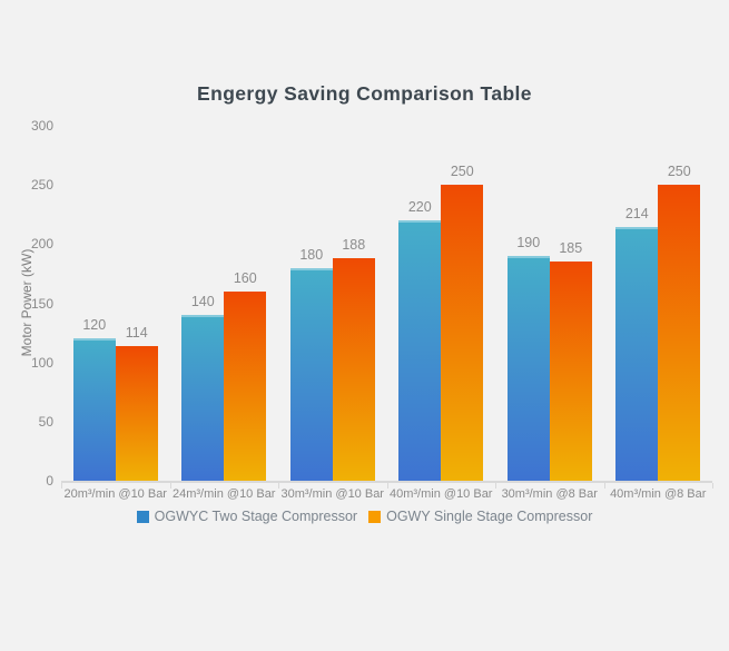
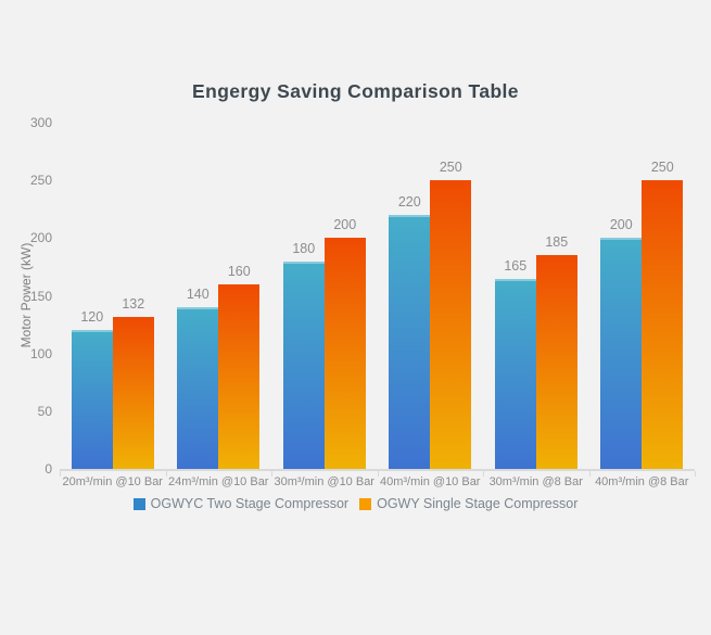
OGWY Single Stage Compressor/20m³/min @10 Bar: 114 -> 132
OGWY Single Stage Compressor/30m³/min @10 Bar: 188 -> 200
OGWYC Two Stage Compressor/30m³/min @8 Bar: 190 -> 165
OGWYC Two Stage Compressor/40m³/min @8 Bar: 214 -> 200
